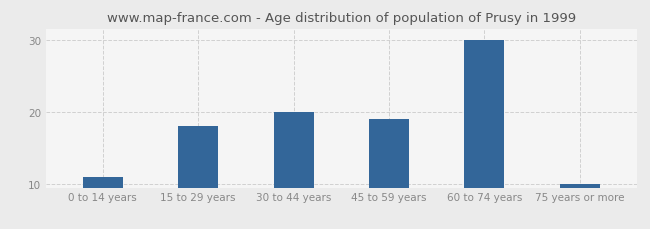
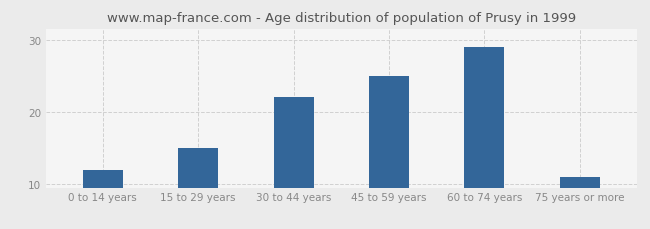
0 to 14 years: 11 -> 12
15 to 29 years: 18 -> 15
30 to 44 years: 20 -> 22
45 to 59 years: 19 -> 25
60 to 74 years: 30 -> 29
75 years or more: 10 -> 11
